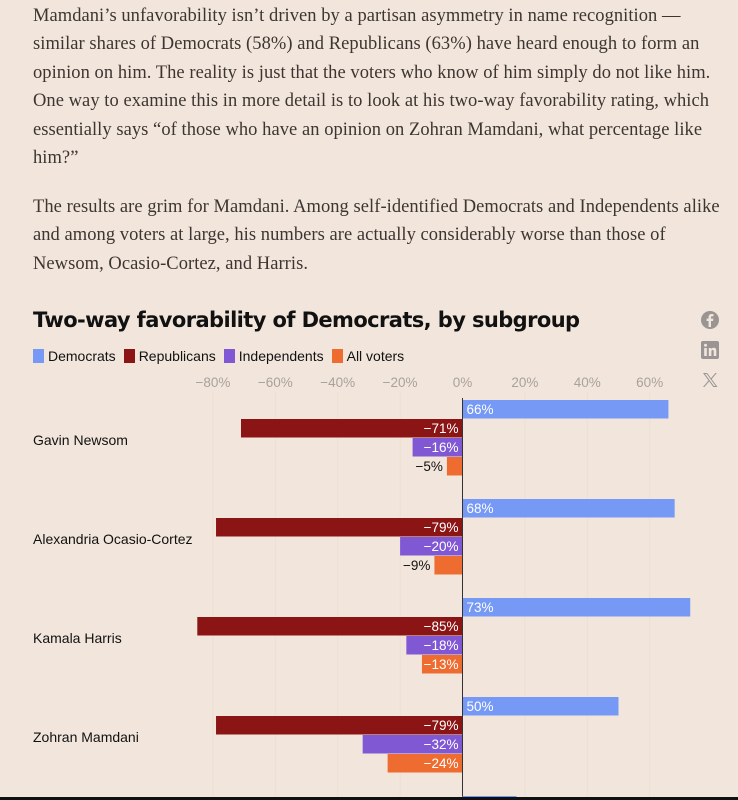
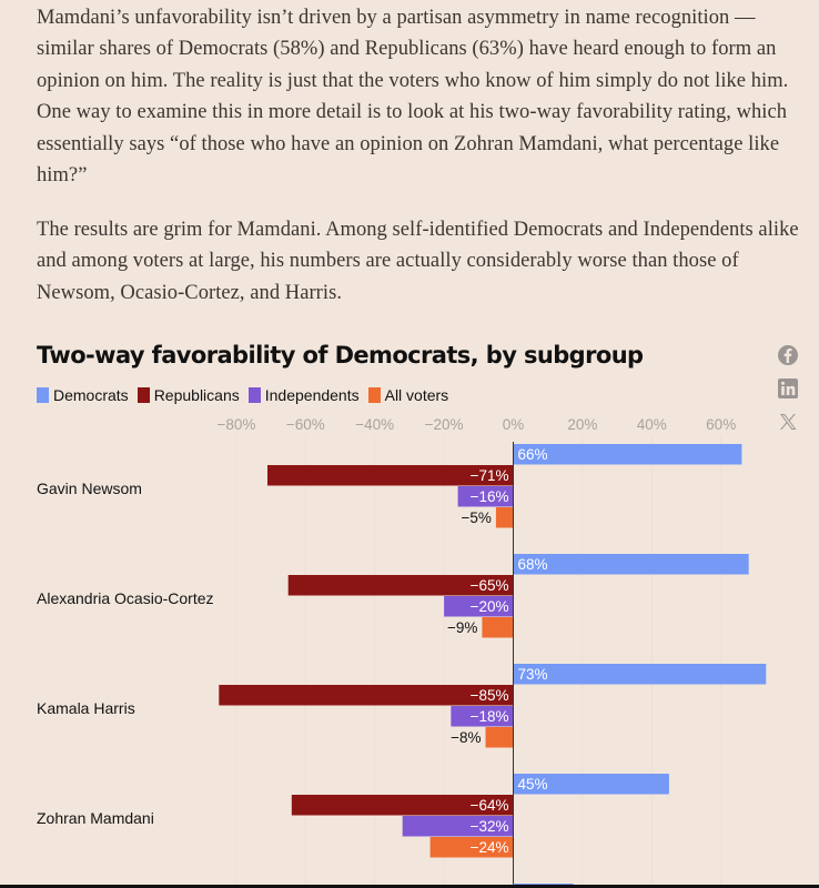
Republicans/Alexandria Ocasio-Cortez: −79% -> −65%
All voters/Kamala Harris: −13% -> −8%
Democrats/Zohran Mamdani: 50% -> 45%
Republicans/Zohran Mamdani: −79% -> −64%
